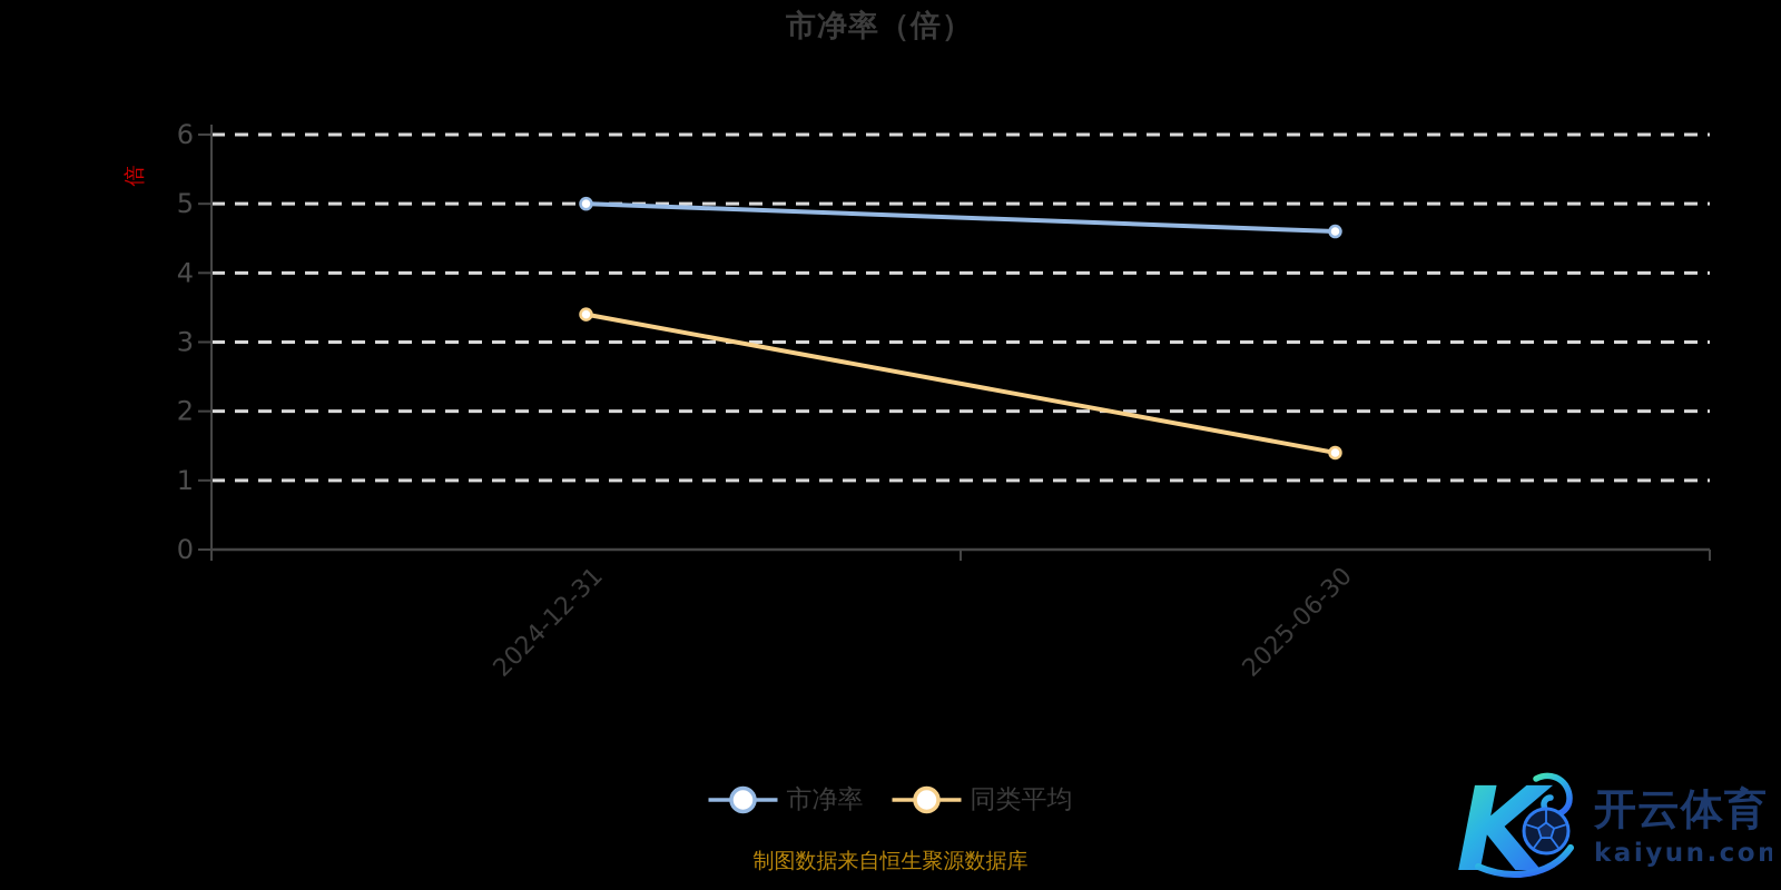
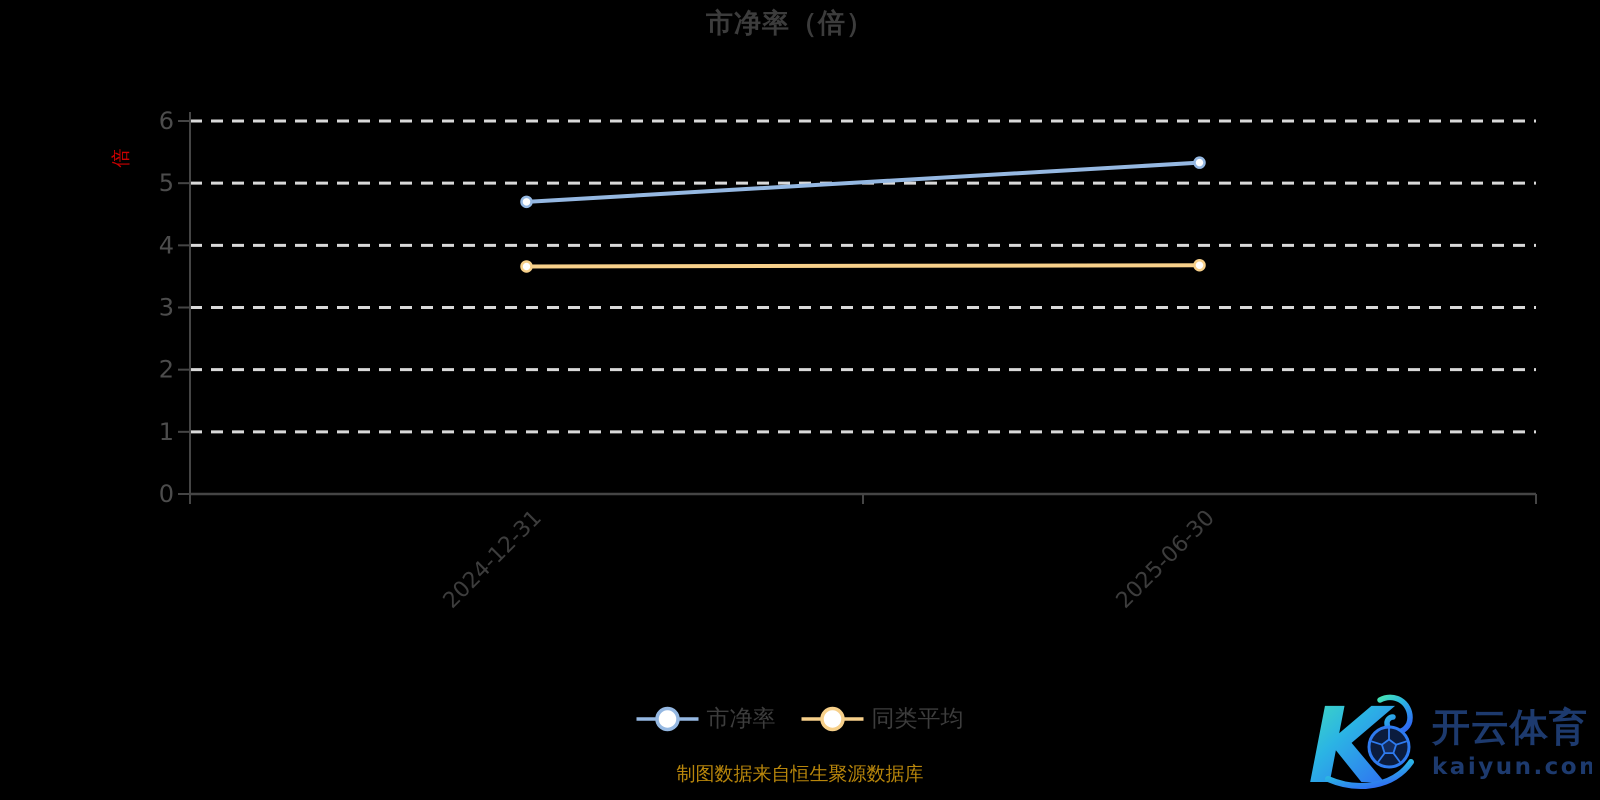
市净率/2024-12-31: 5.0 -> 4.7
同类平均/2024-12-31: 3.4 -> 3.7
市净率/2025-06-30: 4.6 -> 5.3
同类平均/2025-06-30: 1.4 -> 3.7
